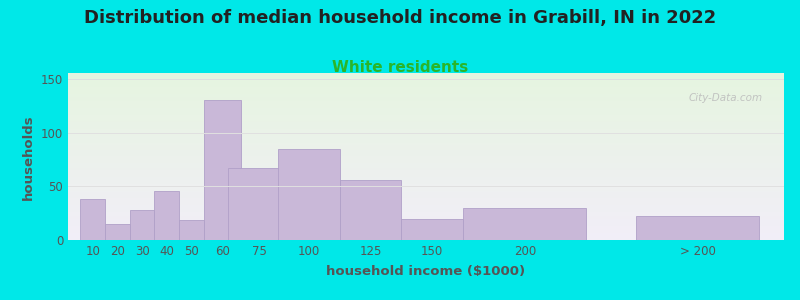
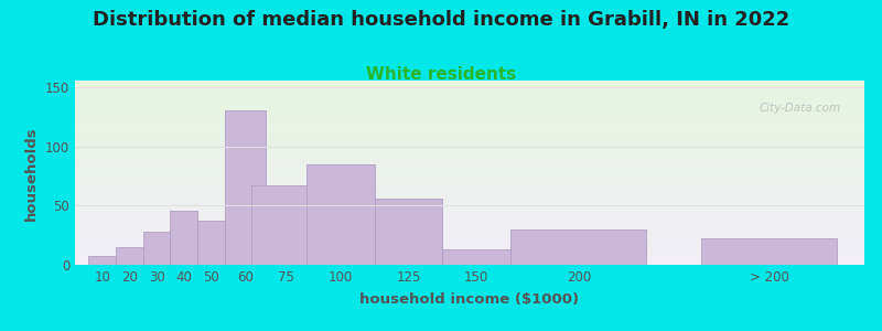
10: 38 -> 7
50: 19 -> 37
150: 20 -> 13
